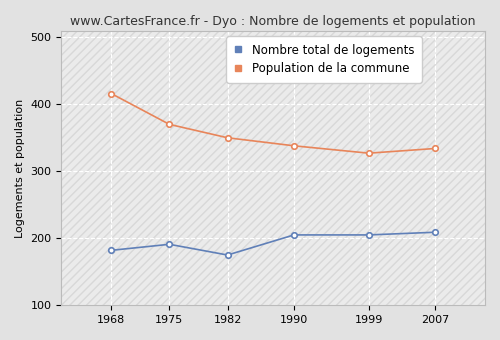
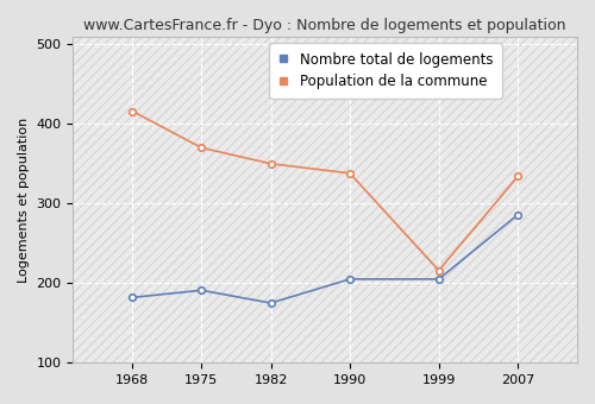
Population de la commune/1999: 327 -> 216
Nombre total de logements/2007: 209 -> 286
